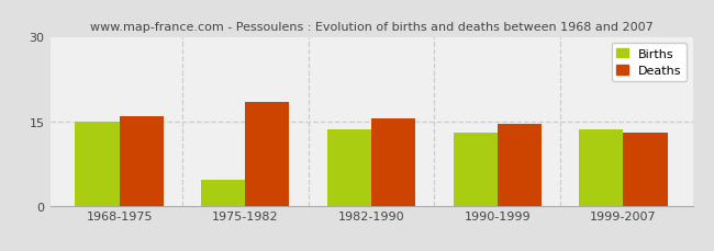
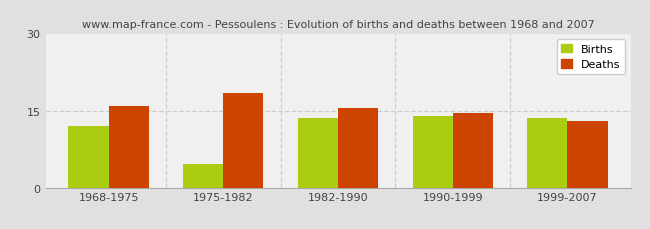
Births/1968-1975: 15.0 -> 12.0
Births/1990-1999: 13.0 -> 14.0
